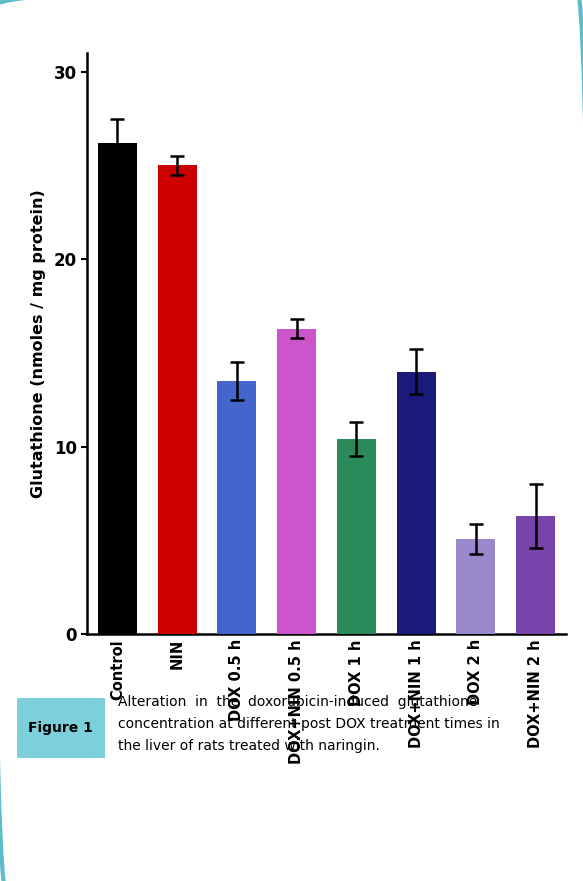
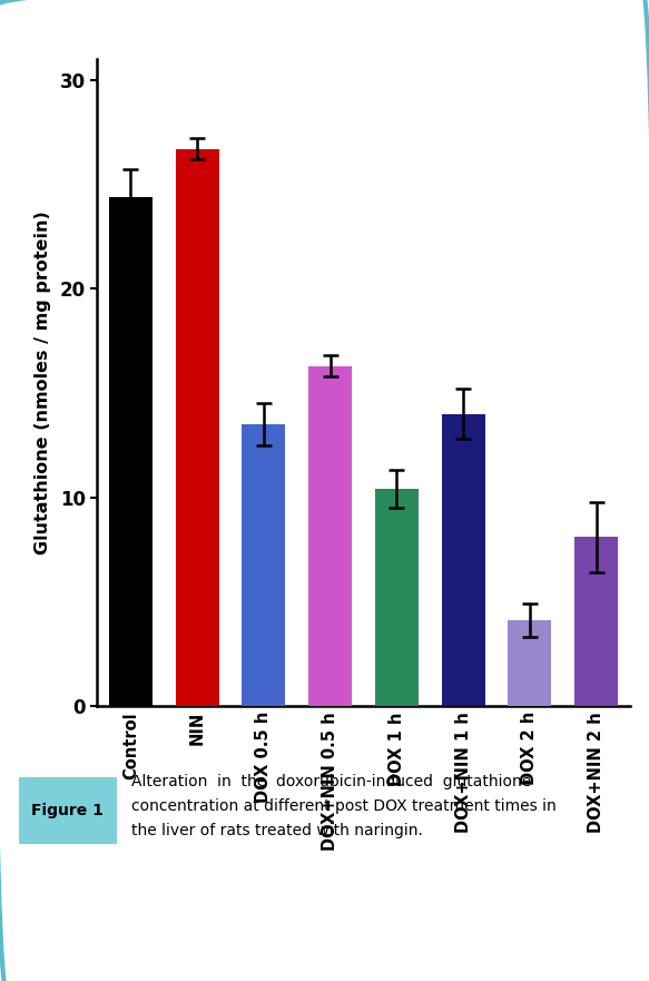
Control: 26.2 -> 24.4
NIN: 25.0 -> 26.7
DOX 2 h: 5.1 -> 4.1
DOX+NIN 2 h: 6.3 -> 8.1
